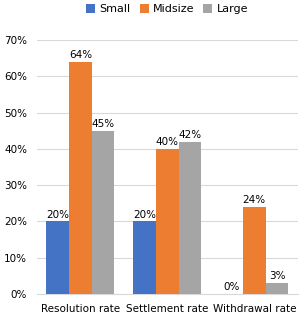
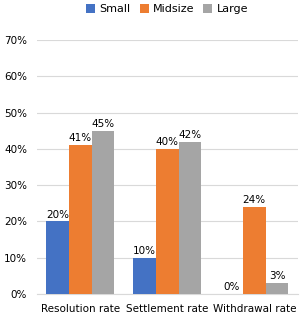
Midsize/Resolution rate: 64% -> 41%
Small/Settlement rate: 20% -> 10%
